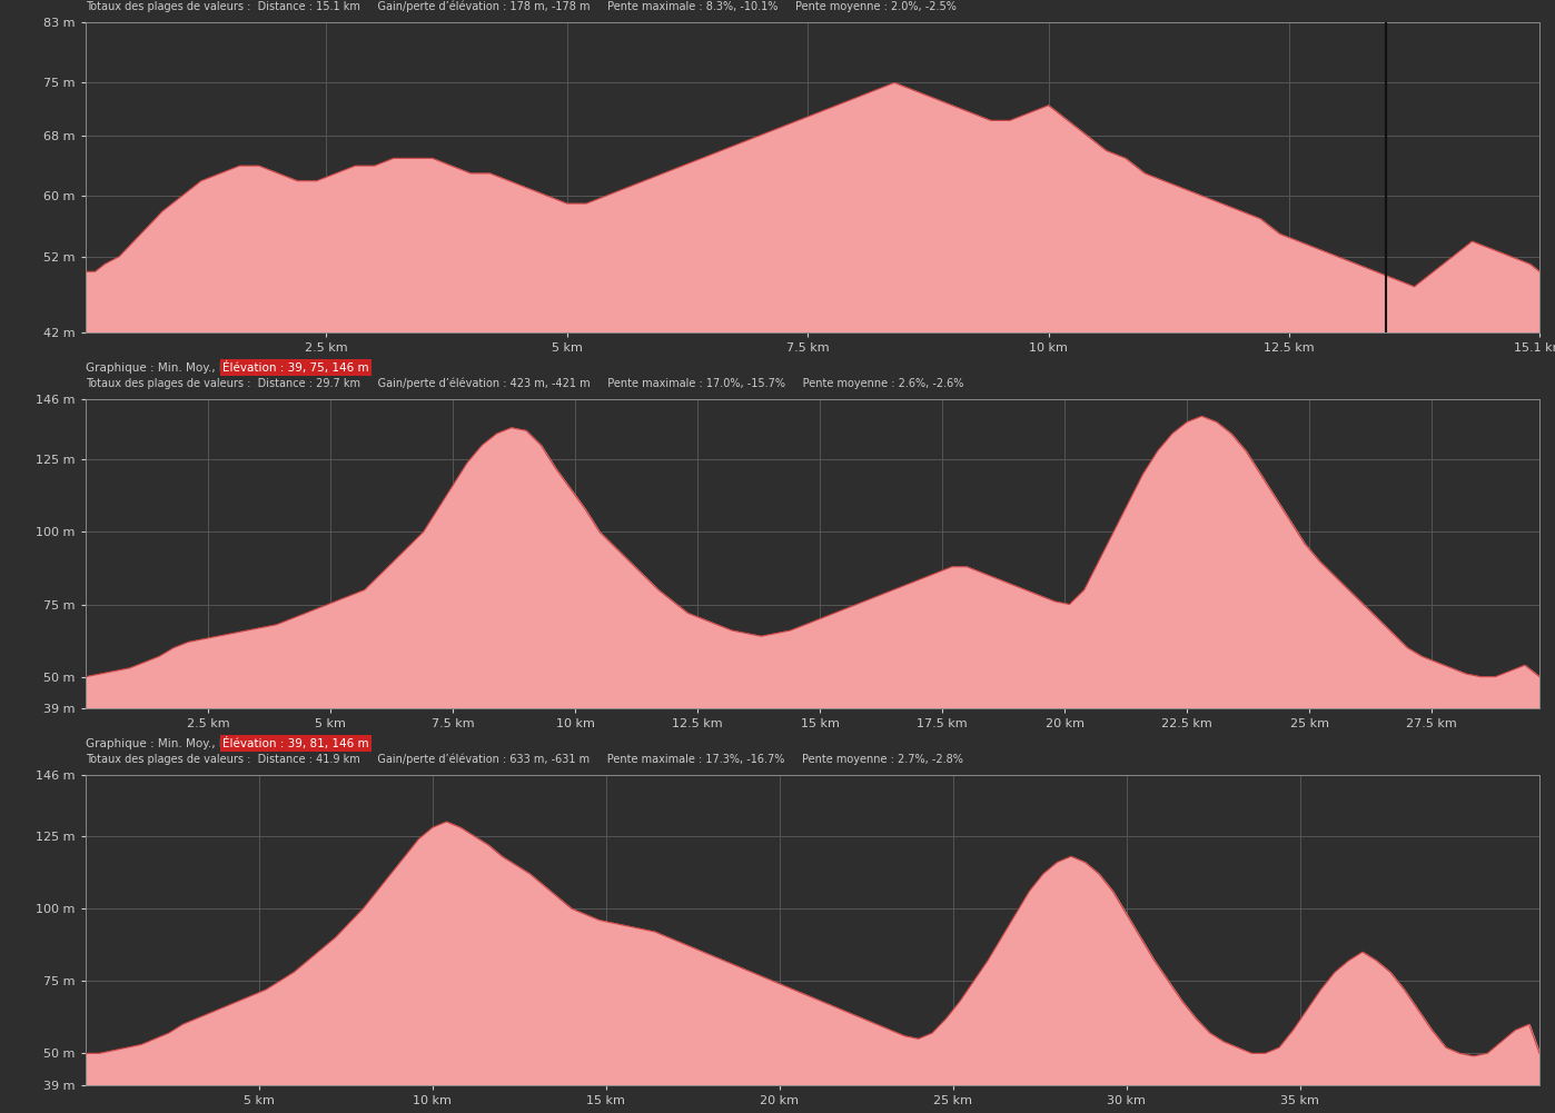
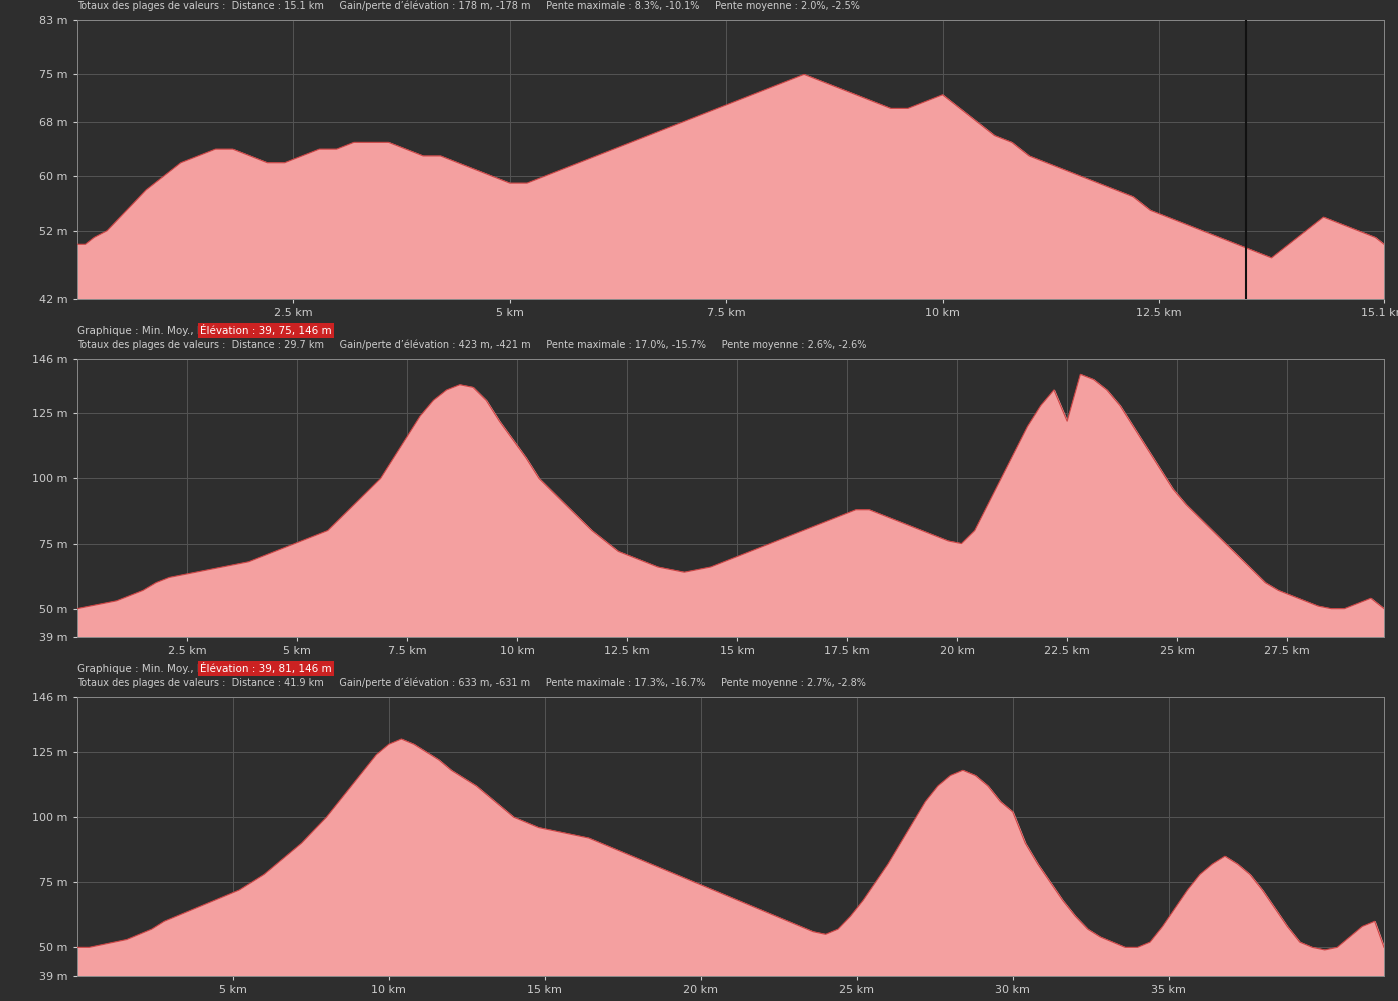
22.5 km: 138 m -> 122 m
30 km: 98 m -> 102 m
